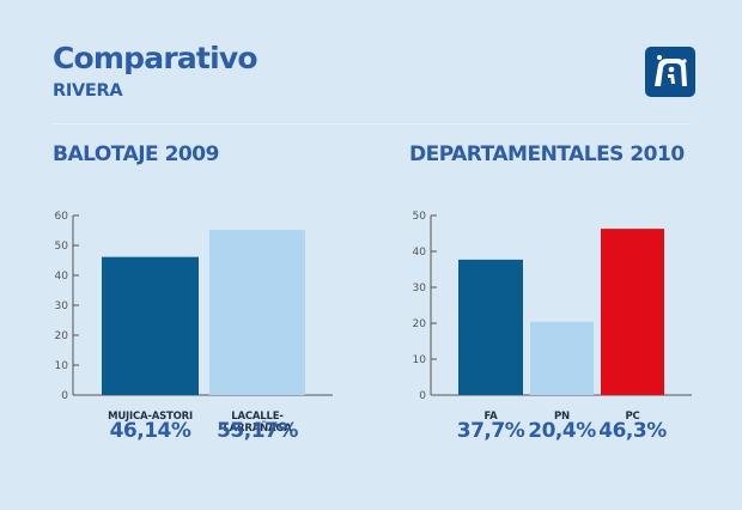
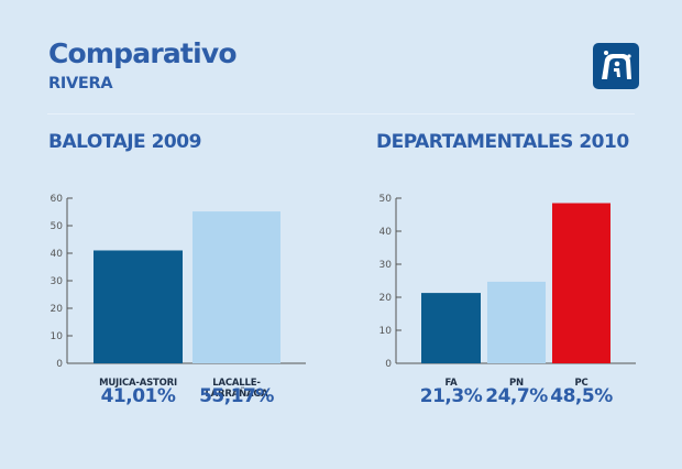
BALOTAJE 2009/MUJICA-ASTORI: 46,14% -> 41,01%
DEPARTAMENTALES 2010/FA: 37,7% -> 21,3%
DEPARTAMENTALES 2010/PN: 20,4% -> 24,7%
DEPARTAMENTALES 2010/PC: 46,3% -> 48,5%
